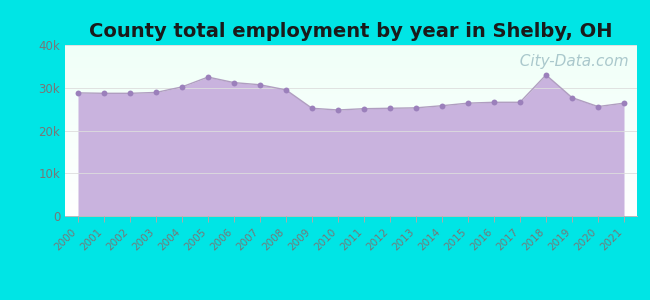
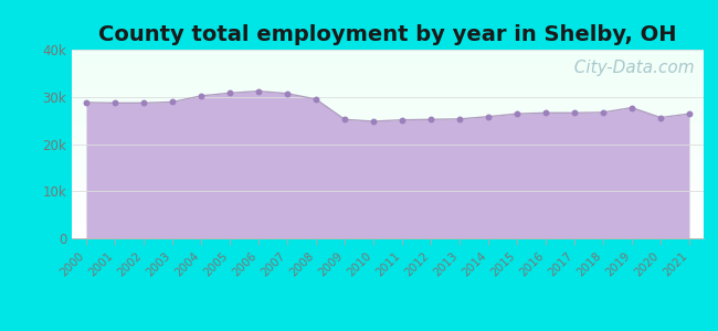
2005: 32.5k -> 30.8k
2018: 33.0k -> 26.7k
